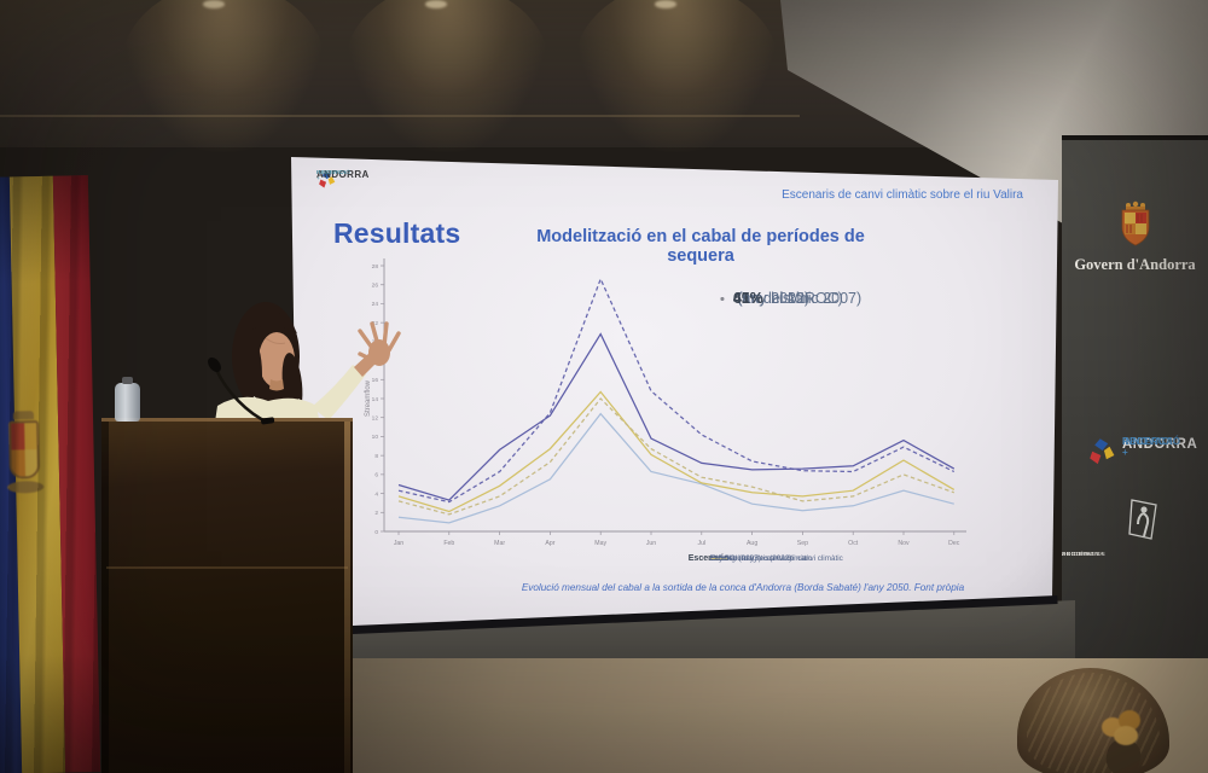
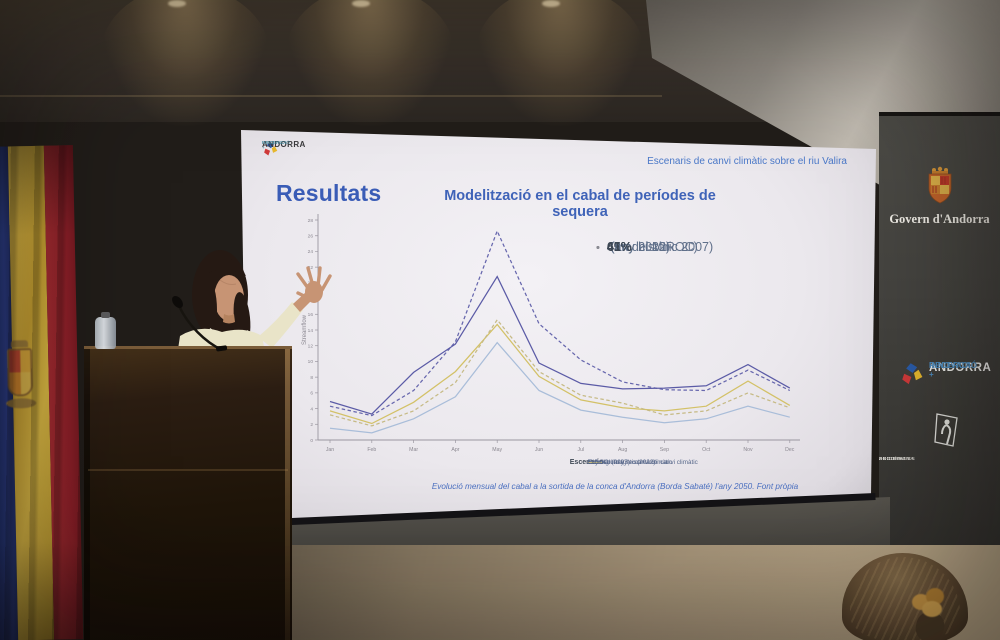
Escenari any sec (2022) i canvi climàtic/May: 14 -> 15
MIROC drought scenario/Jul: 5 -> 4
